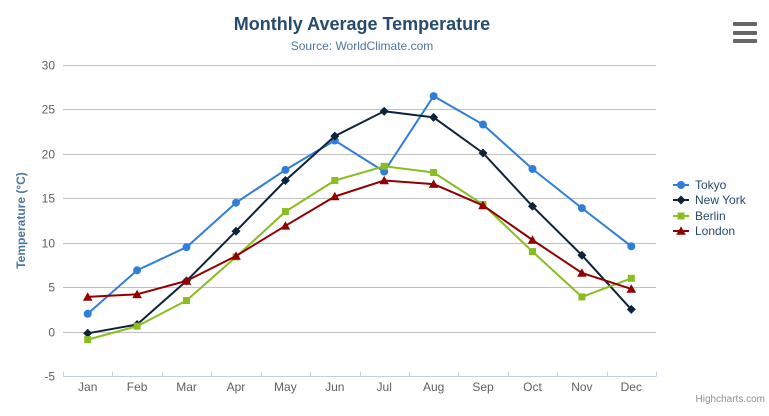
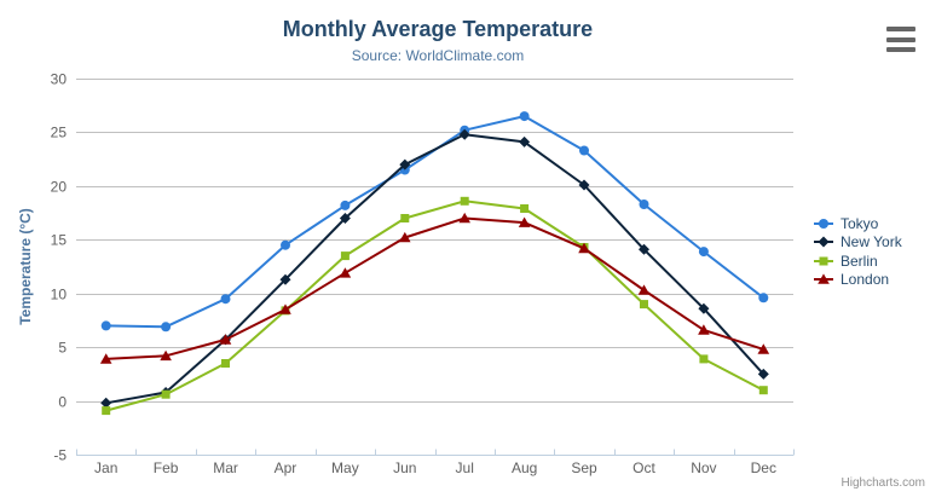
Tokyo/Jan: 2 -> 7
Tokyo/Jul: 18 -> 25
Berlin/Dec: 6 -> 1
